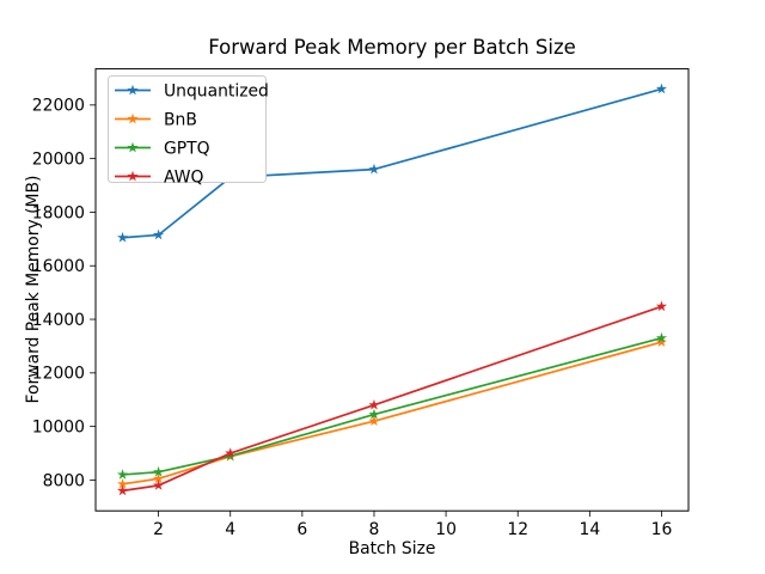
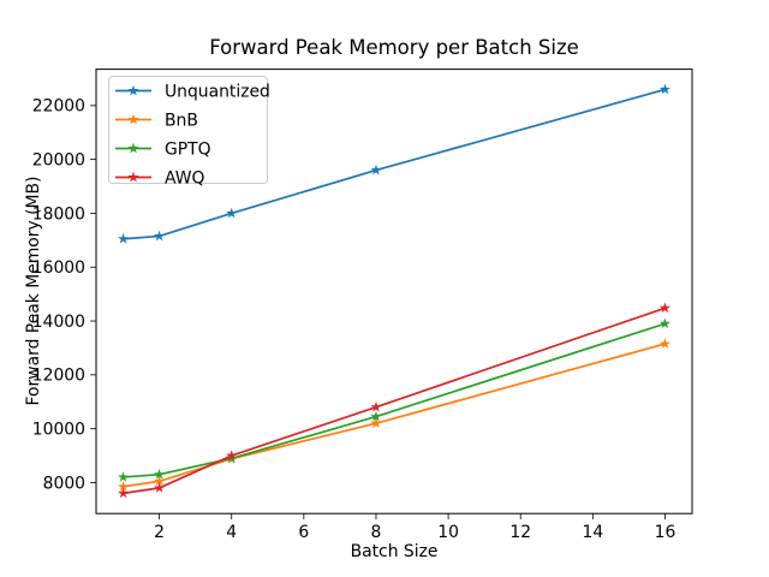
Unquantized/4: 19300 -> 18000
GPTQ/16: 13300 -> 13900
